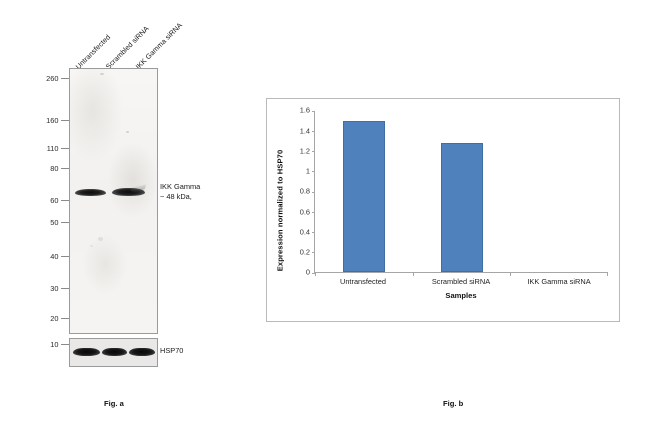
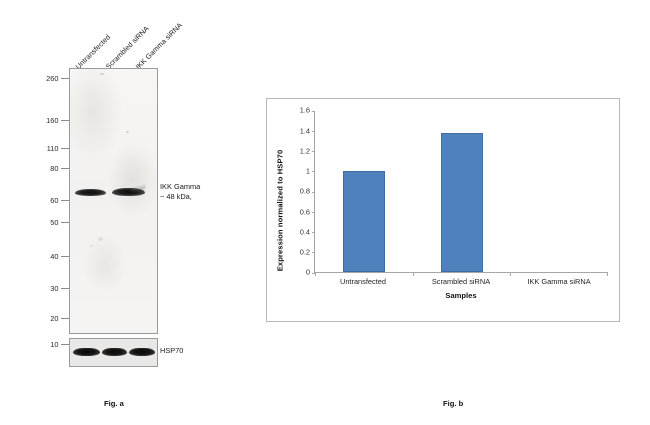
Untransfected: 1.49 -> 1.00
Scrambled siRNA: 1.27 -> 1.37
